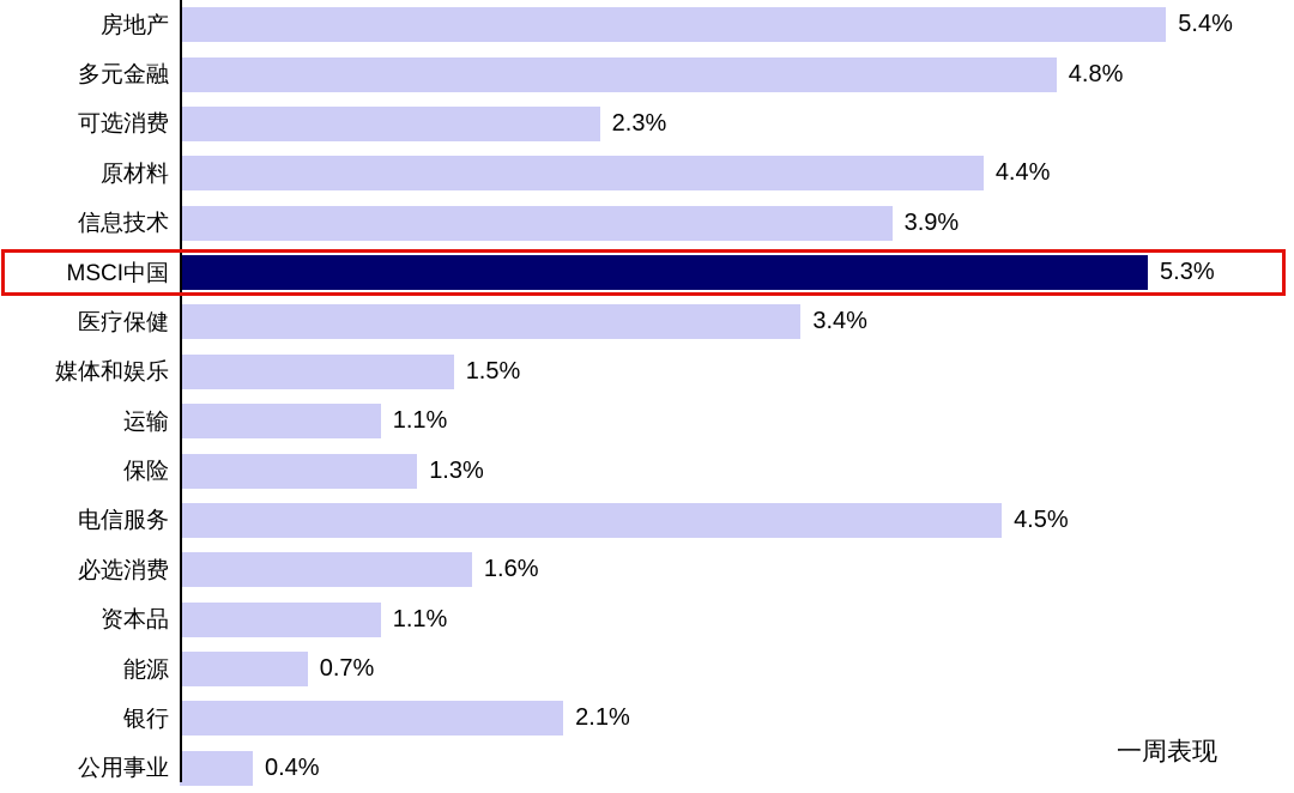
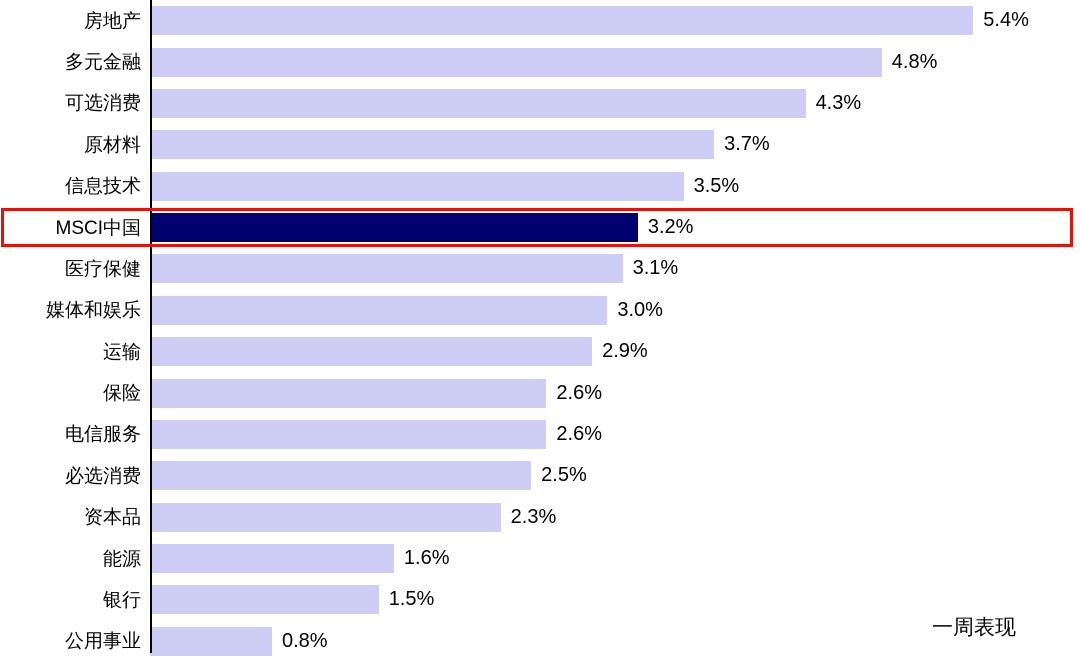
可选消费: 2.3% -> 4.3%
原材料: 4.4% -> 3.7%
信息技术: 3.9% -> 3.5%
MSCI中国: 5.3% -> 3.2%
医疗保健: 3.4% -> 3.1%
媒体和娱乐: 1.5% -> 3.0%
运输: 1.1% -> 2.9%
保险: 1.3% -> 2.6%
电信服务: 4.5% -> 2.6%
必选消费: 1.6% -> 2.5%
资本品: 1.1% -> 2.3%
能源: 0.7% -> 1.6%
银行: 2.1% -> 1.5%
公用事业: 0.4% -> 0.8%
